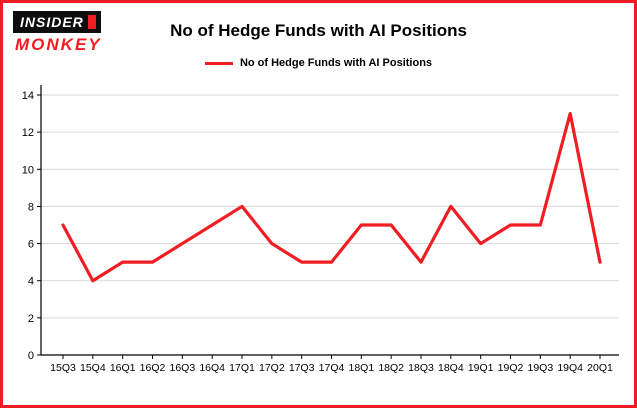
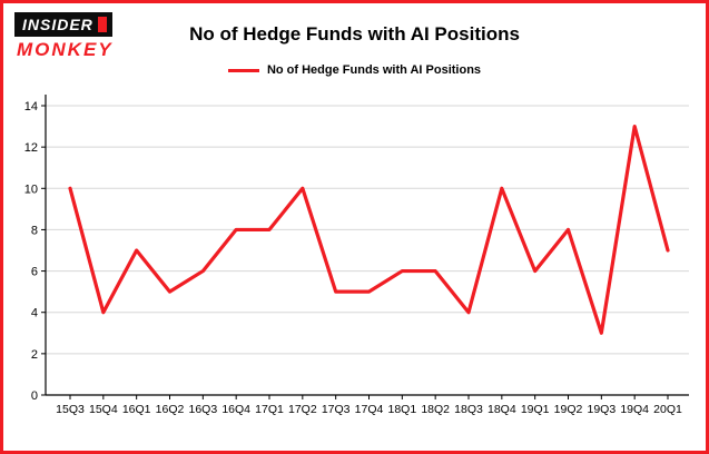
15Q3: 7 -> 10
16Q1: 5 -> 7
16Q4: 7 -> 8
17Q2: 6 -> 10
18Q1: 7 -> 6
18Q2: 7 -> 6
18Q3: 5 -> 4
18Q4: 8 -> 10
19Q2: 7 -> 8
19Q3: 7 -> 3
20Q1: 5 -> 7
